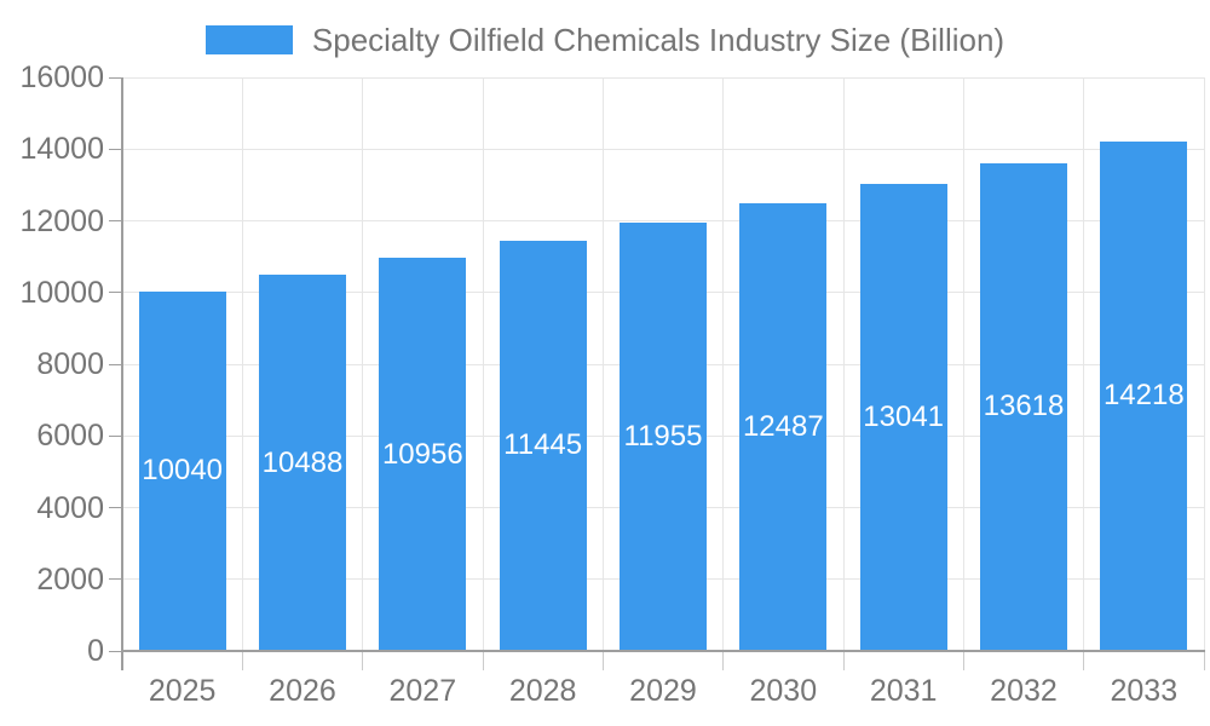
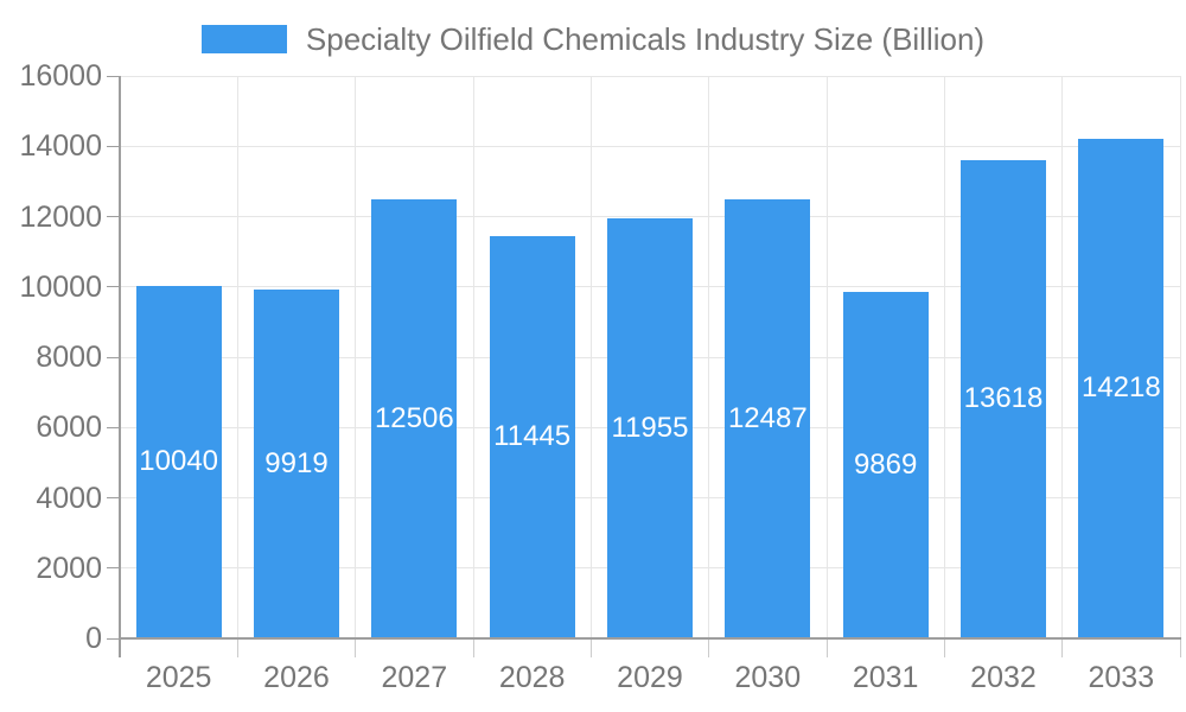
2026: 10488 -> 9919
2027: 10956 -> 12506
2031: 13041 -> 9869
